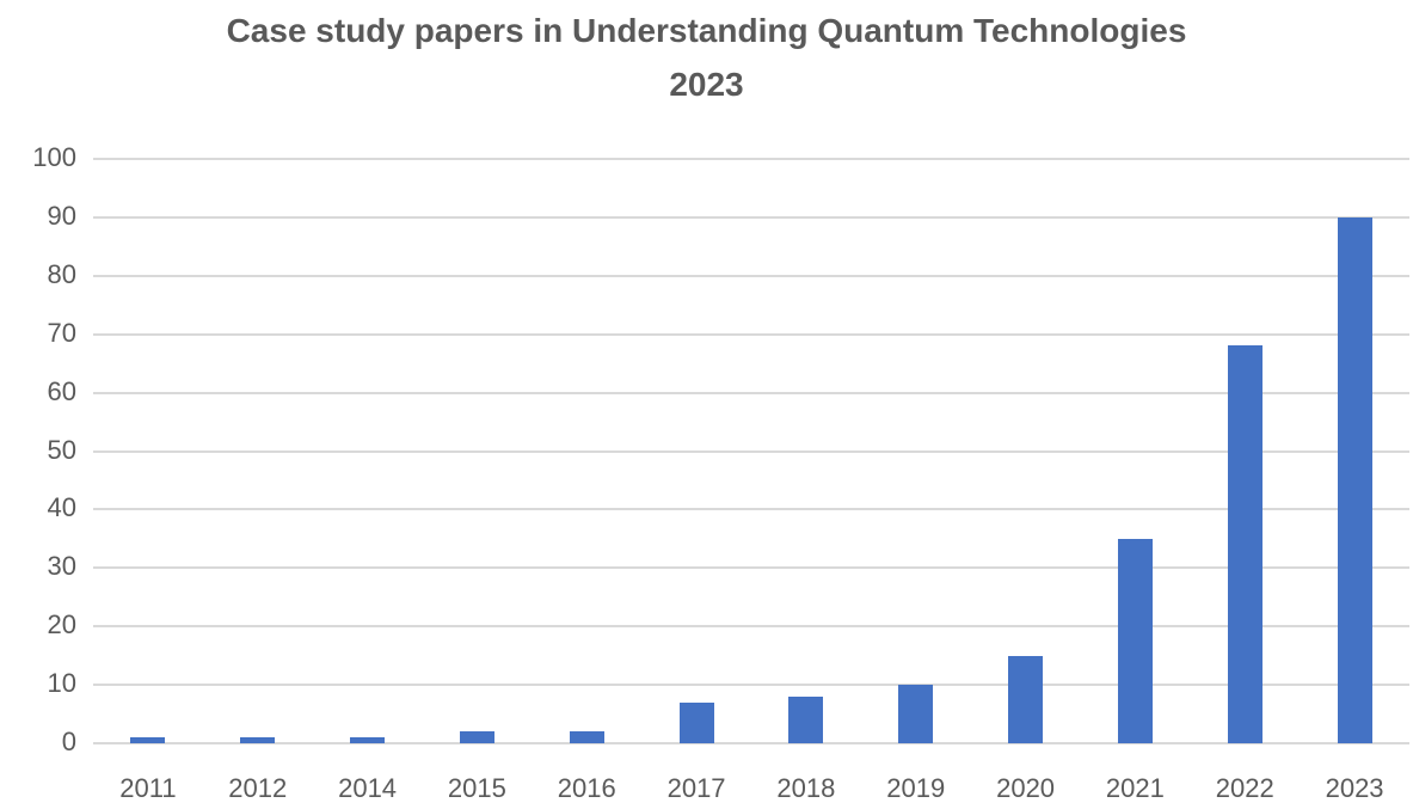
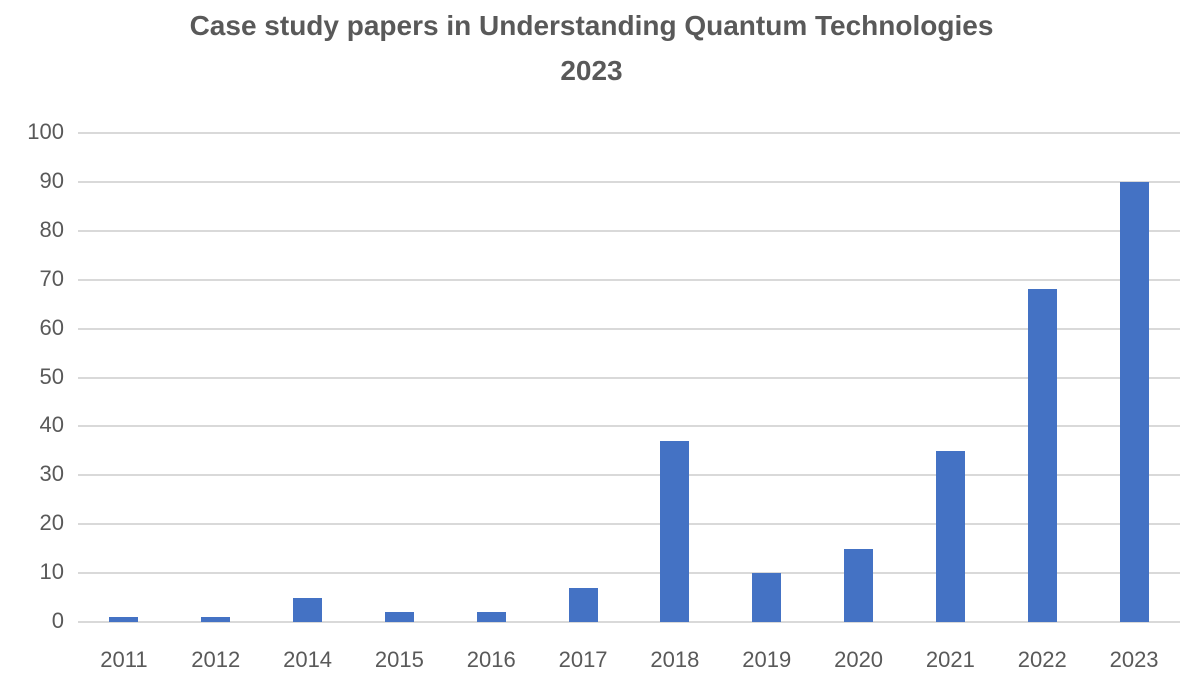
2014: 1 -> 5
2018: 8 -> 37
